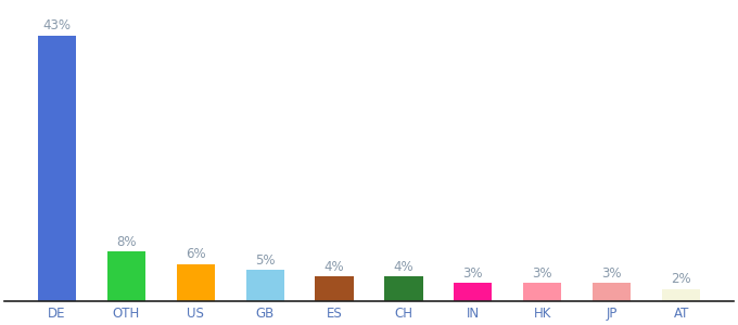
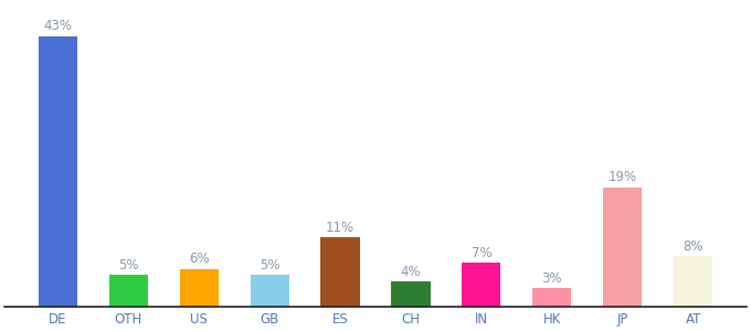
OTH: 8% -> 5%
ES: 4% -> 11%
IN: 3% -> 7%
JP: 3% -> 19%
AT: 2% -> 8%
